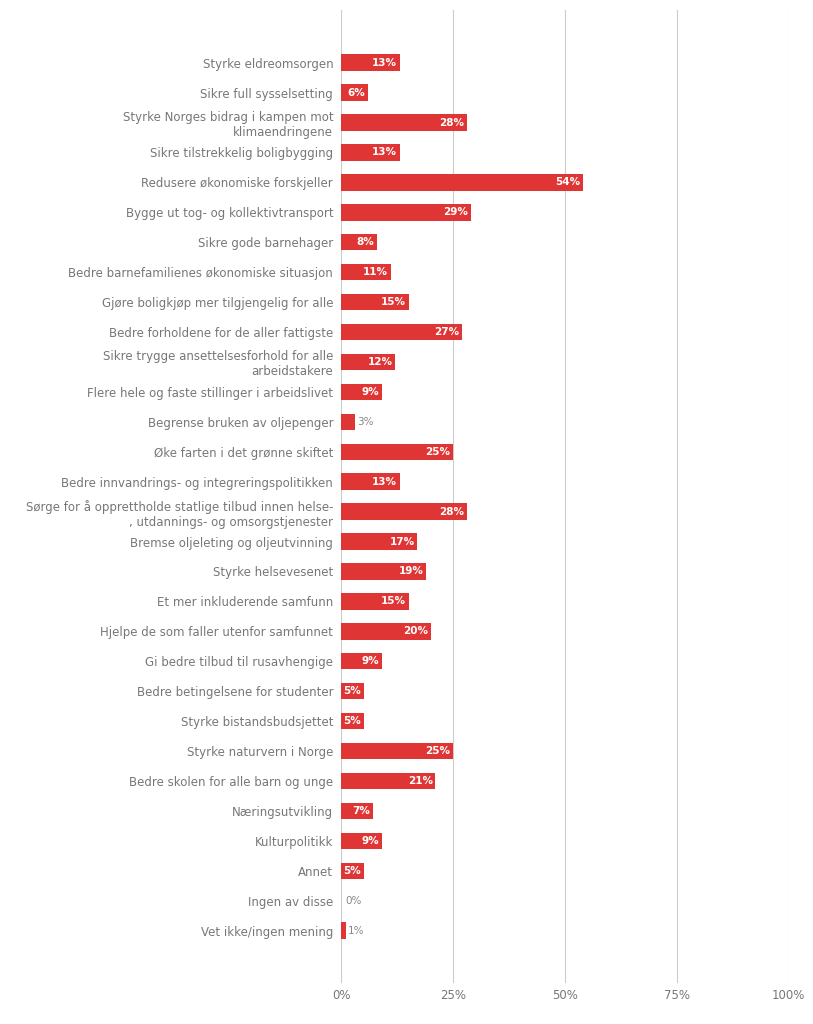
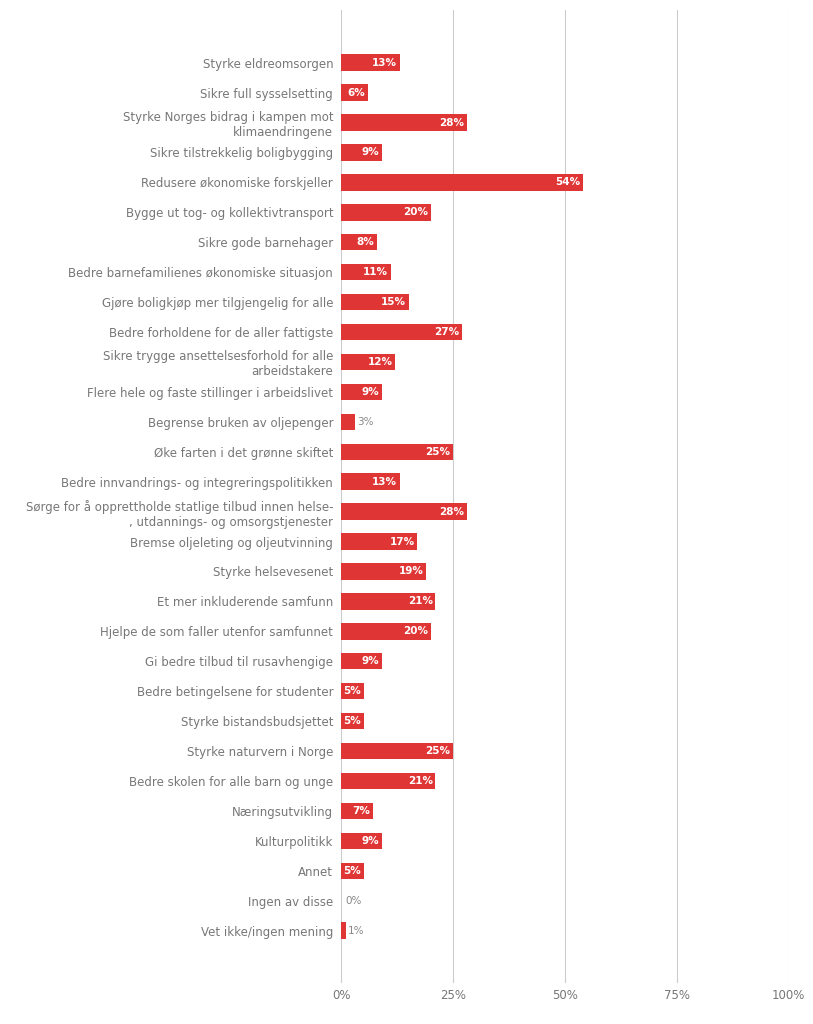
Sikre tilstrekkelig boligbygging: 13% -> 9%
Bygge ut tog- og kollektivtransport: 29% -> 20%
Et mer inkluderende samfunn: 15% -> 21%
